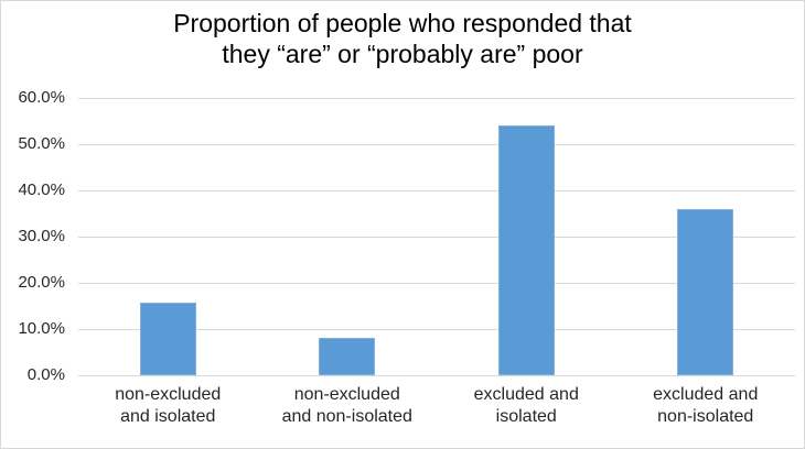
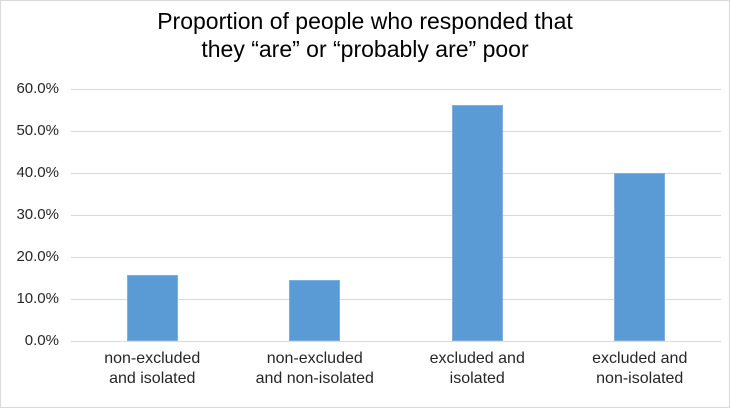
non-excluded and non-isolated: 8% -> 14%
excluded and isolated: 54% -> 56%
excluded and non-isolated: 36% -> 40%
